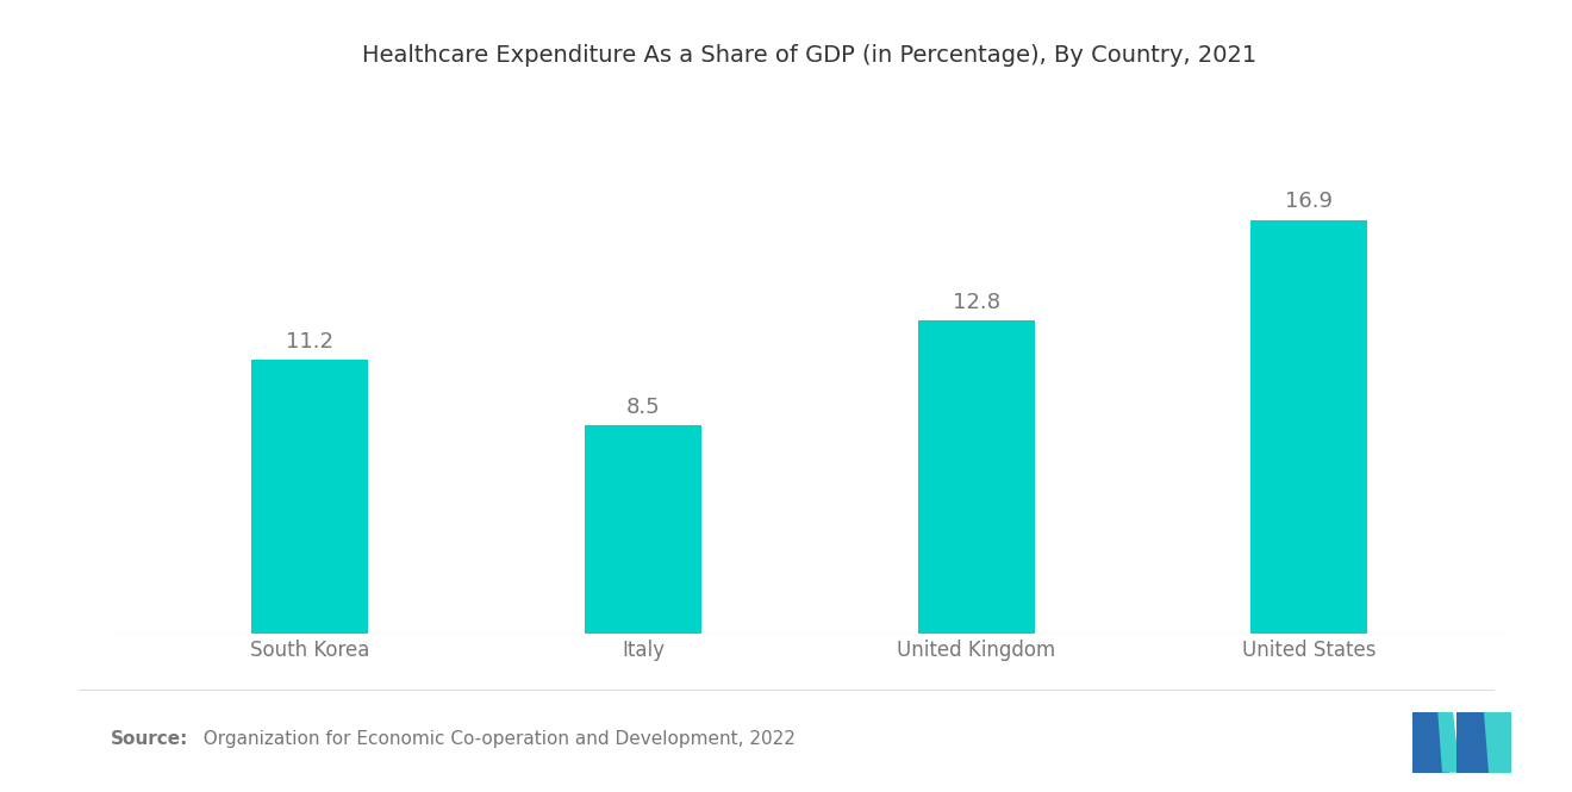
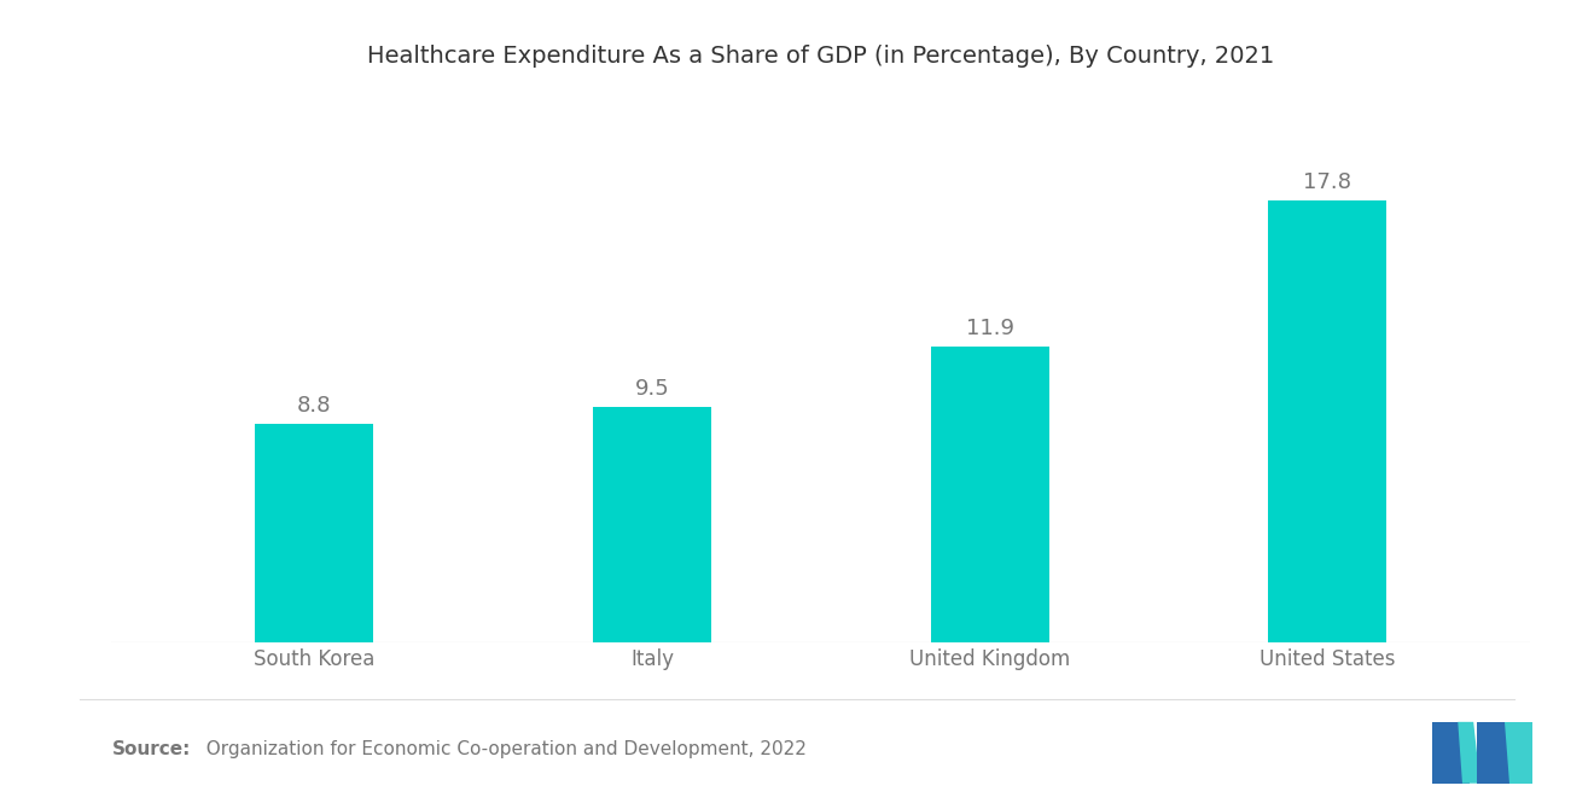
South Korea: 11.2 -> 8.8
Italy: 8.5 -> 9.5
United Kingdom: 12.8 -> 11.9
United States: 16.9 -> 17.8
